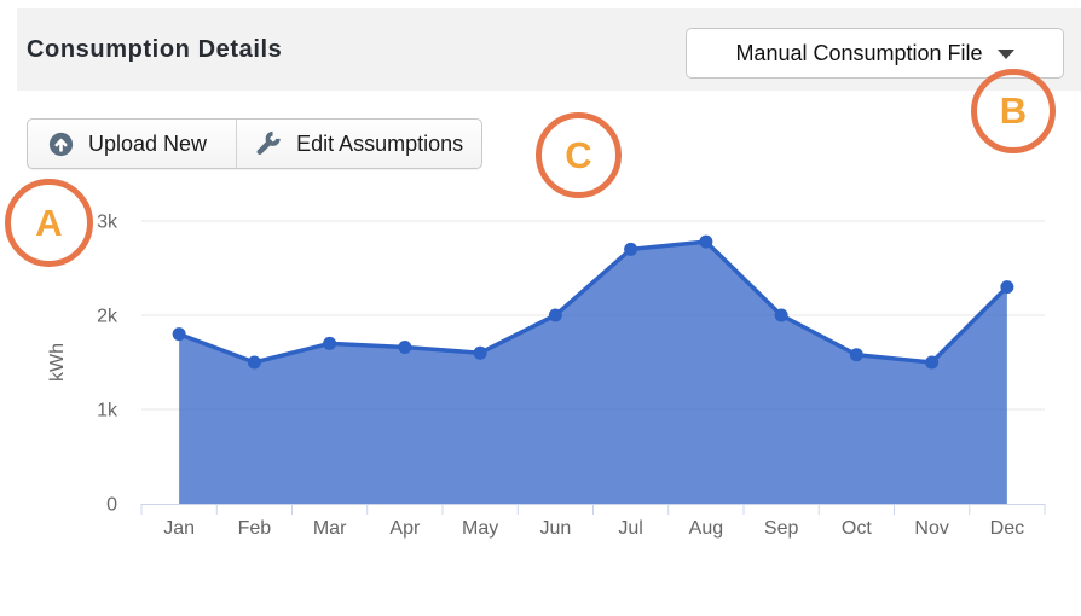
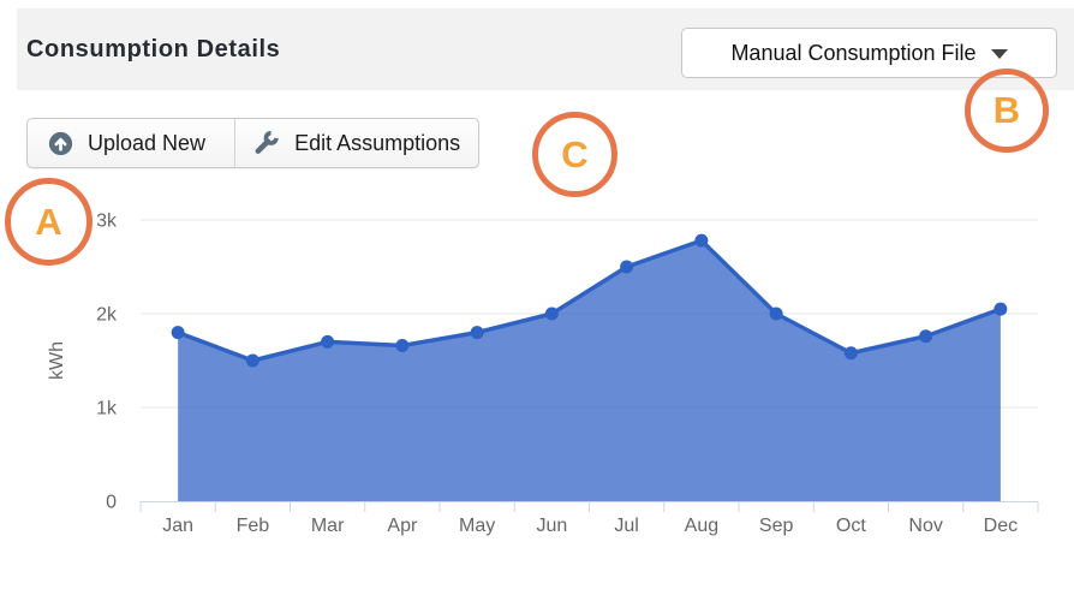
May: 1.6k -> 1.8k
Jul: 2.7k -> 2.5k
Nov: 1.5k -> 1.8k
Dec: 2.3k -> 2.0k
